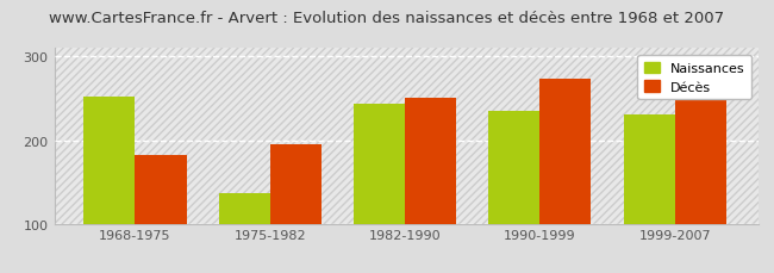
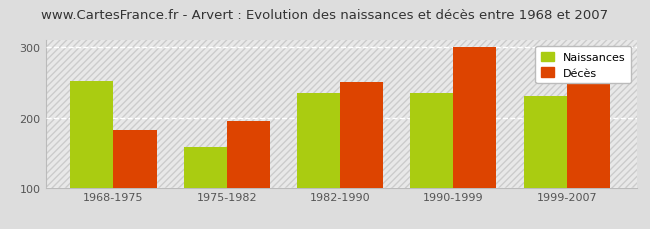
Naissances/1975-1982: 136 -> 158
Naissances/1982-1990: 244 -> 235
Décès/1990-1999: 274 -> 300
